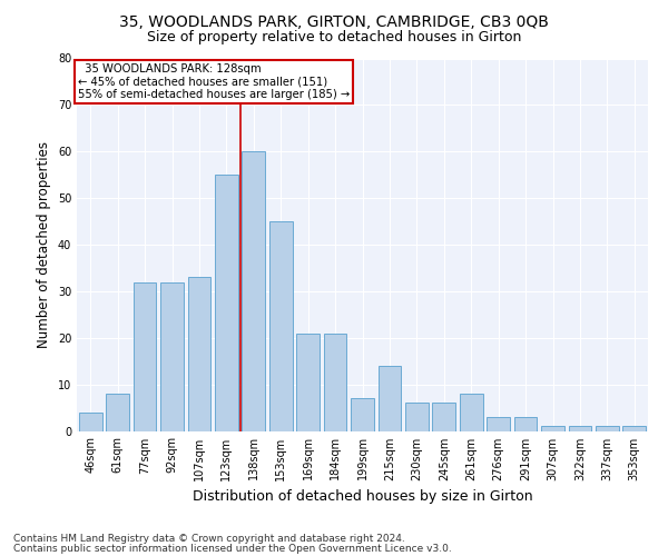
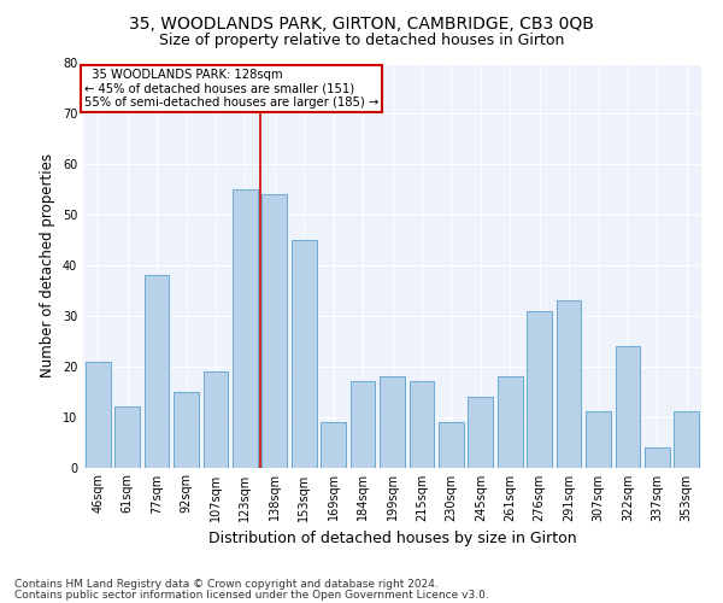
46sqm: 4 -> 21
61sqm: 8 -> 12
77sqm: 32 -> 38
92sqm: 32 -> 15
107sqm: 33 -> 19
138sqm: 60 -> 54
169sqm: 21 -> 9
184sqm: 21 -> 17
199sqm: 7 -> 18
215sqm: 14 -> 17
230sqm: 6 -> 9
245sqm: 6 -> 14
261sqm: 8 -> 18
276sqm: 3 -> 31
291sqm: 3 -> 33
307sqm: 1 -> 11
322sqm: 1 -> 24
337sqm: 1 -> 4
353sqm: 1 -> 11
